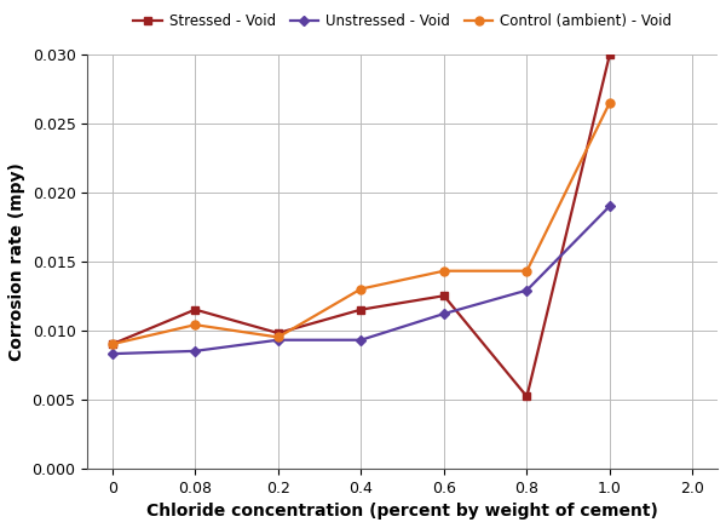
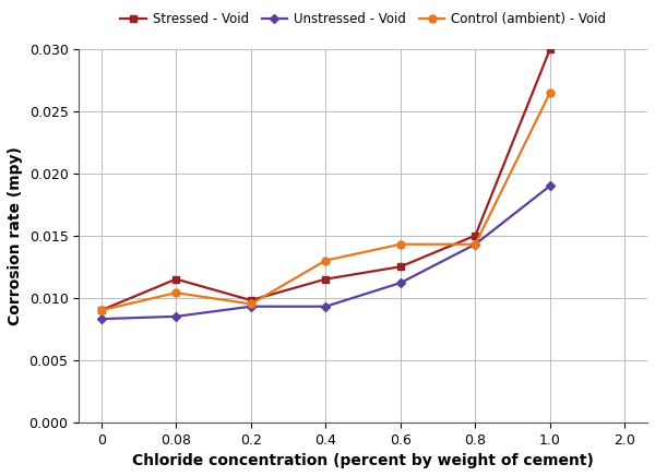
Stressed - Void/0.8: 0.0052 -> 0.0150
Unstressed - Void/0.8: 0.0129 -> 0.0143
